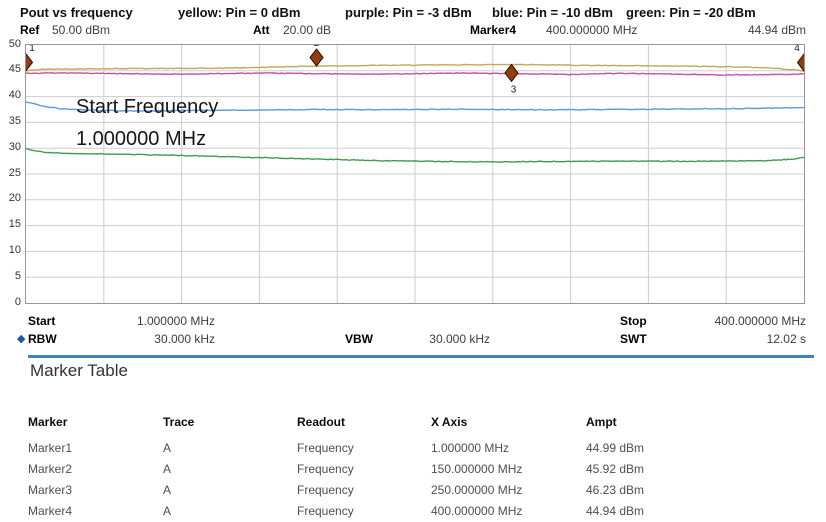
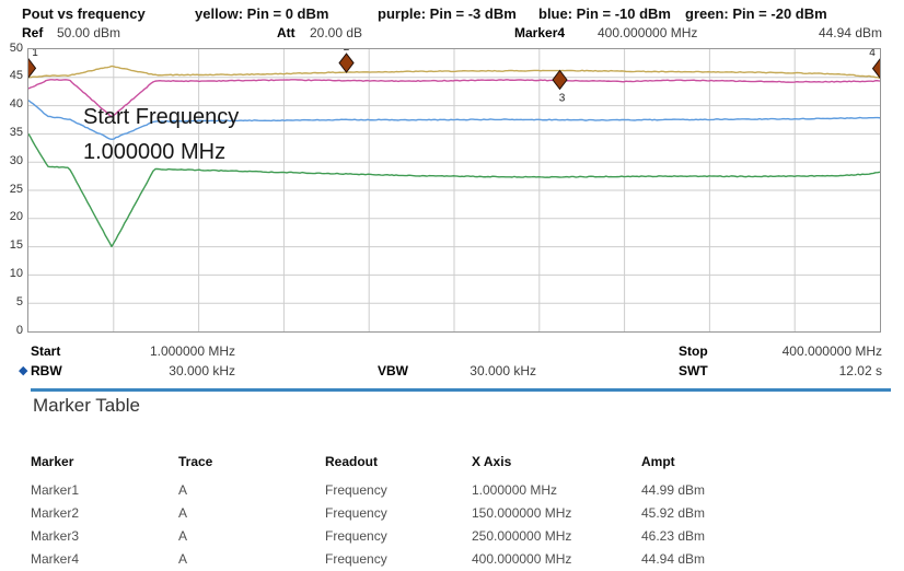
purple: Pin = -3 dBm/1: 44 -> 43
blue: Pin = -10 dBm/1: 39 -> 41
green: Pin = -20 dBm/1: 30 -> 35
yellow: Pin = 0 dBm/40: 45 -> 47
purple: Pin = -3 dBm/40: 44 -> 38
blue: Pin = -10 dBm/40: 37 -> 34
green: Pin = -20 dBm/40: 29 -> 15
